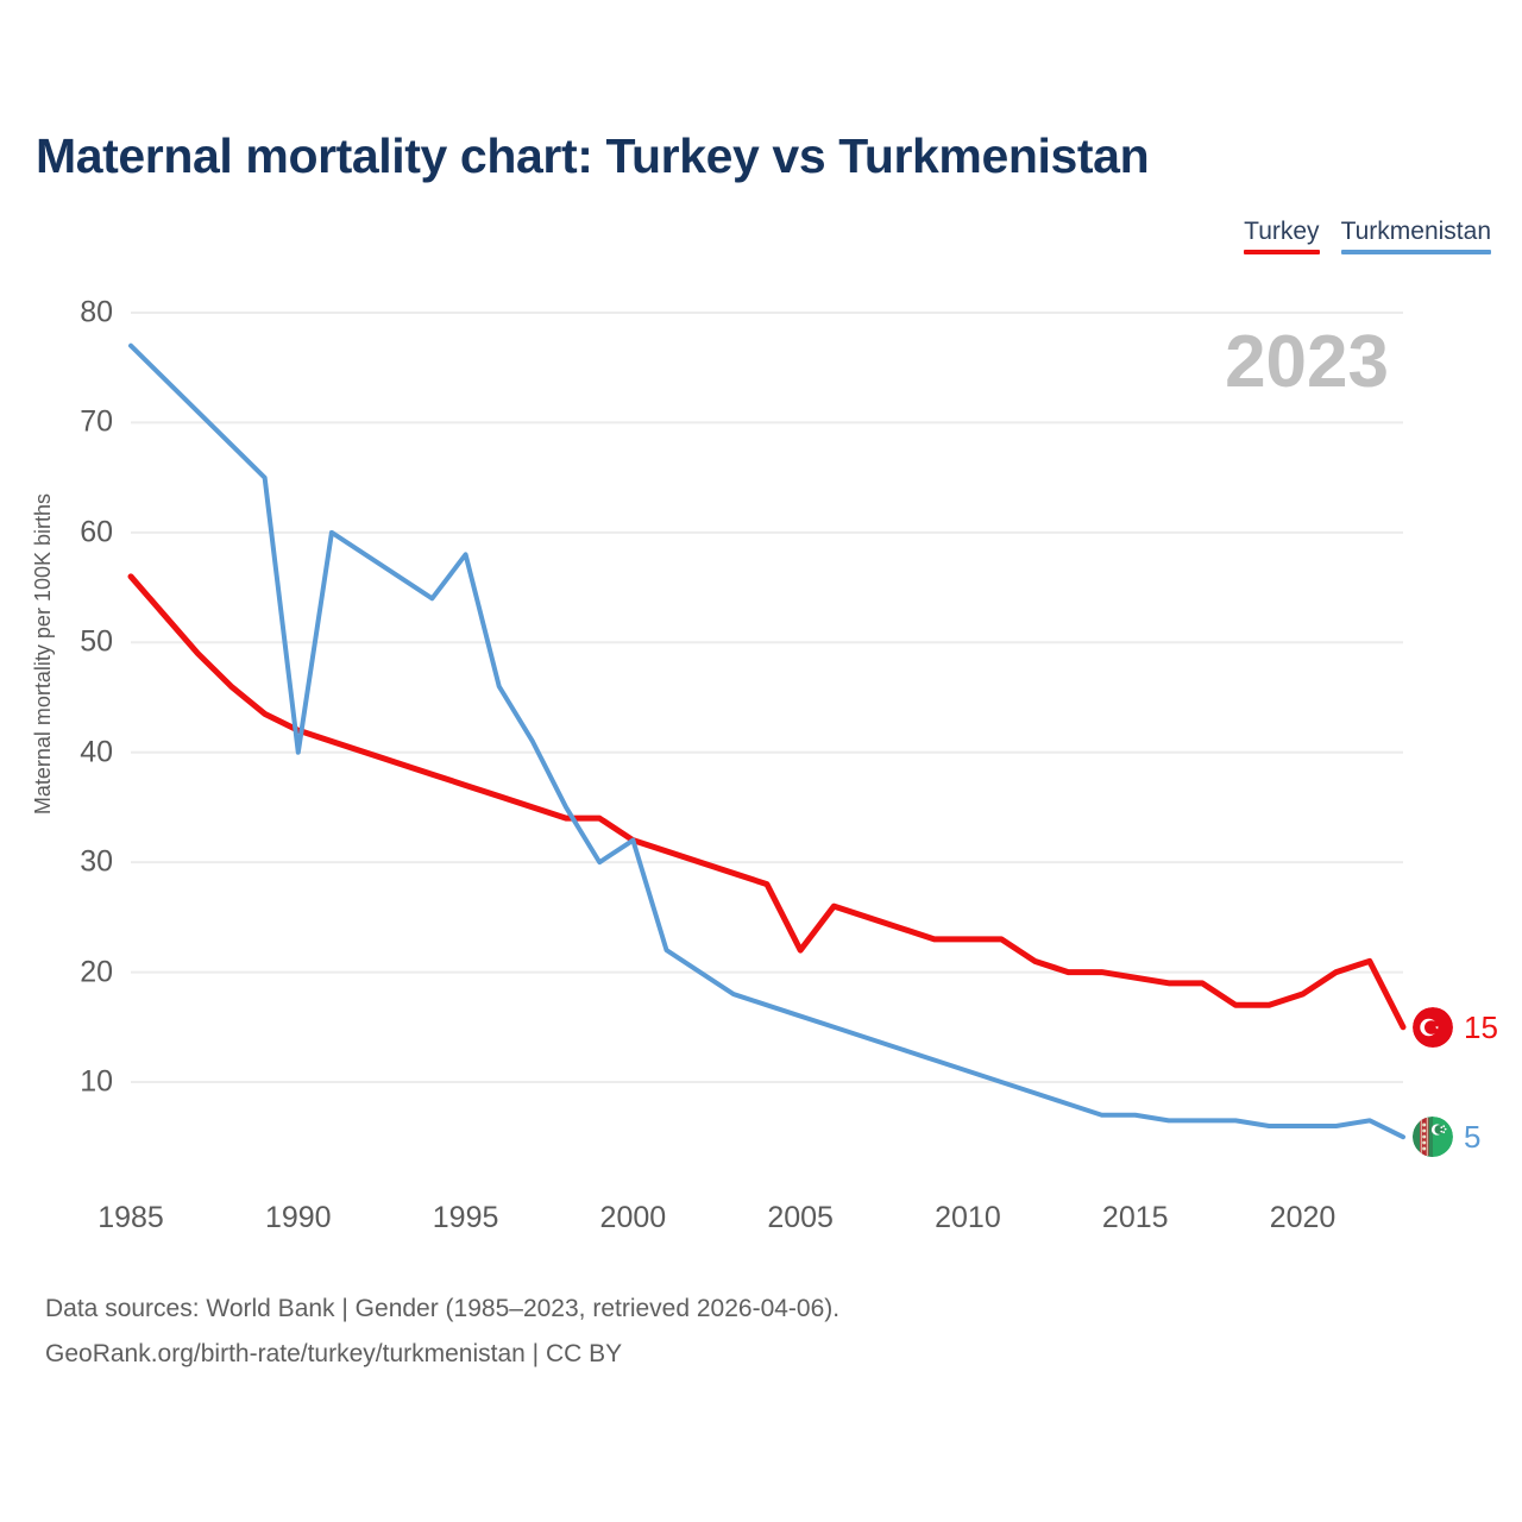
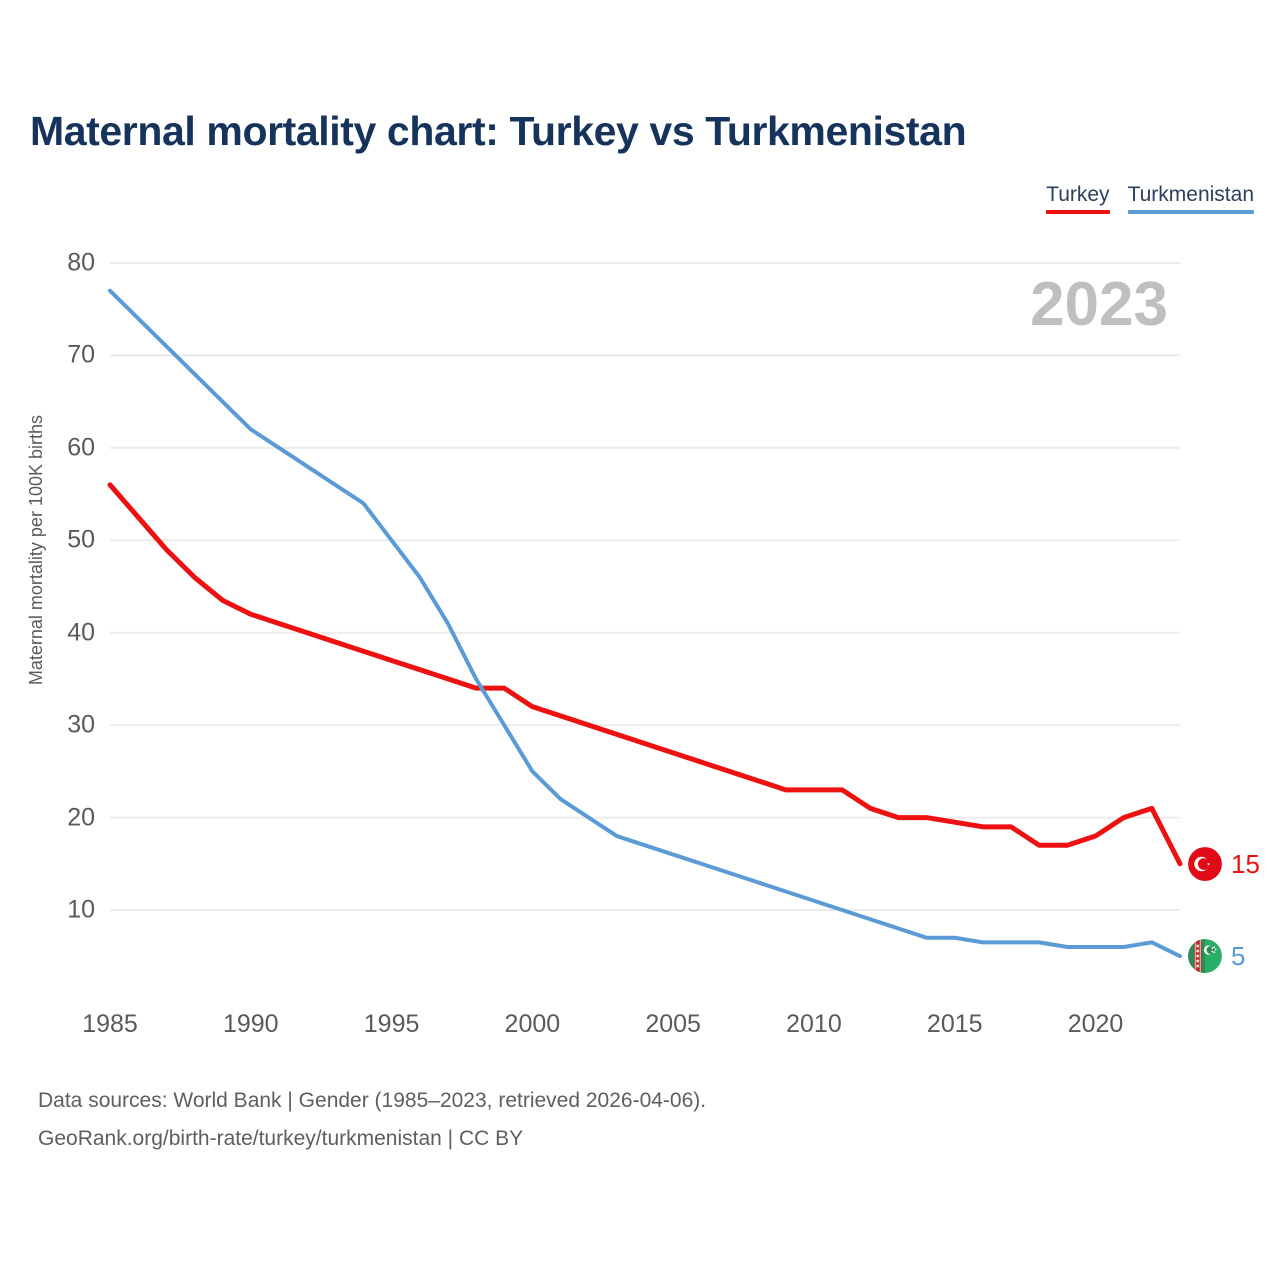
Turkmenistan/1990: 40 -> 62
Turkmenistan/1995: 58 -> 50
Turkmenistan/2000: 32 -> 25
Turkey/2005: 22 -> 27
